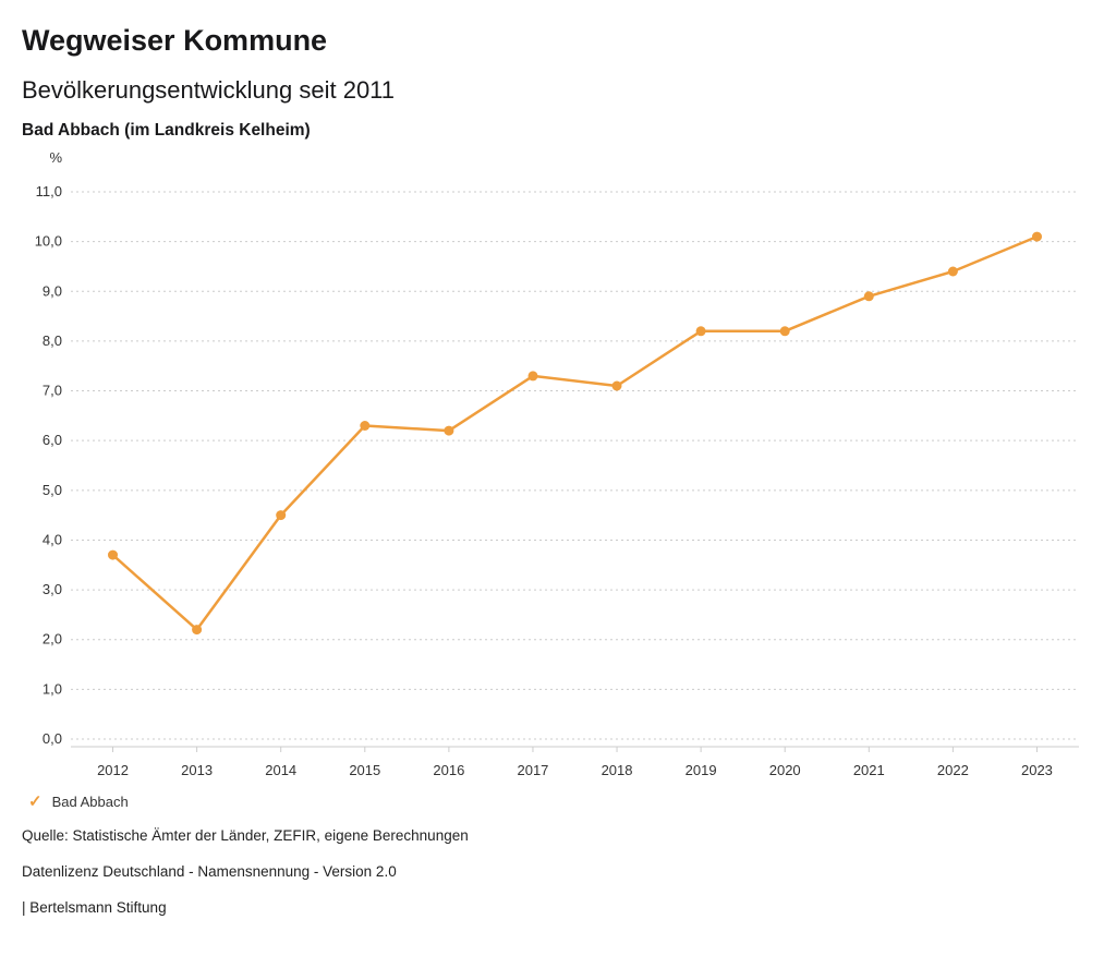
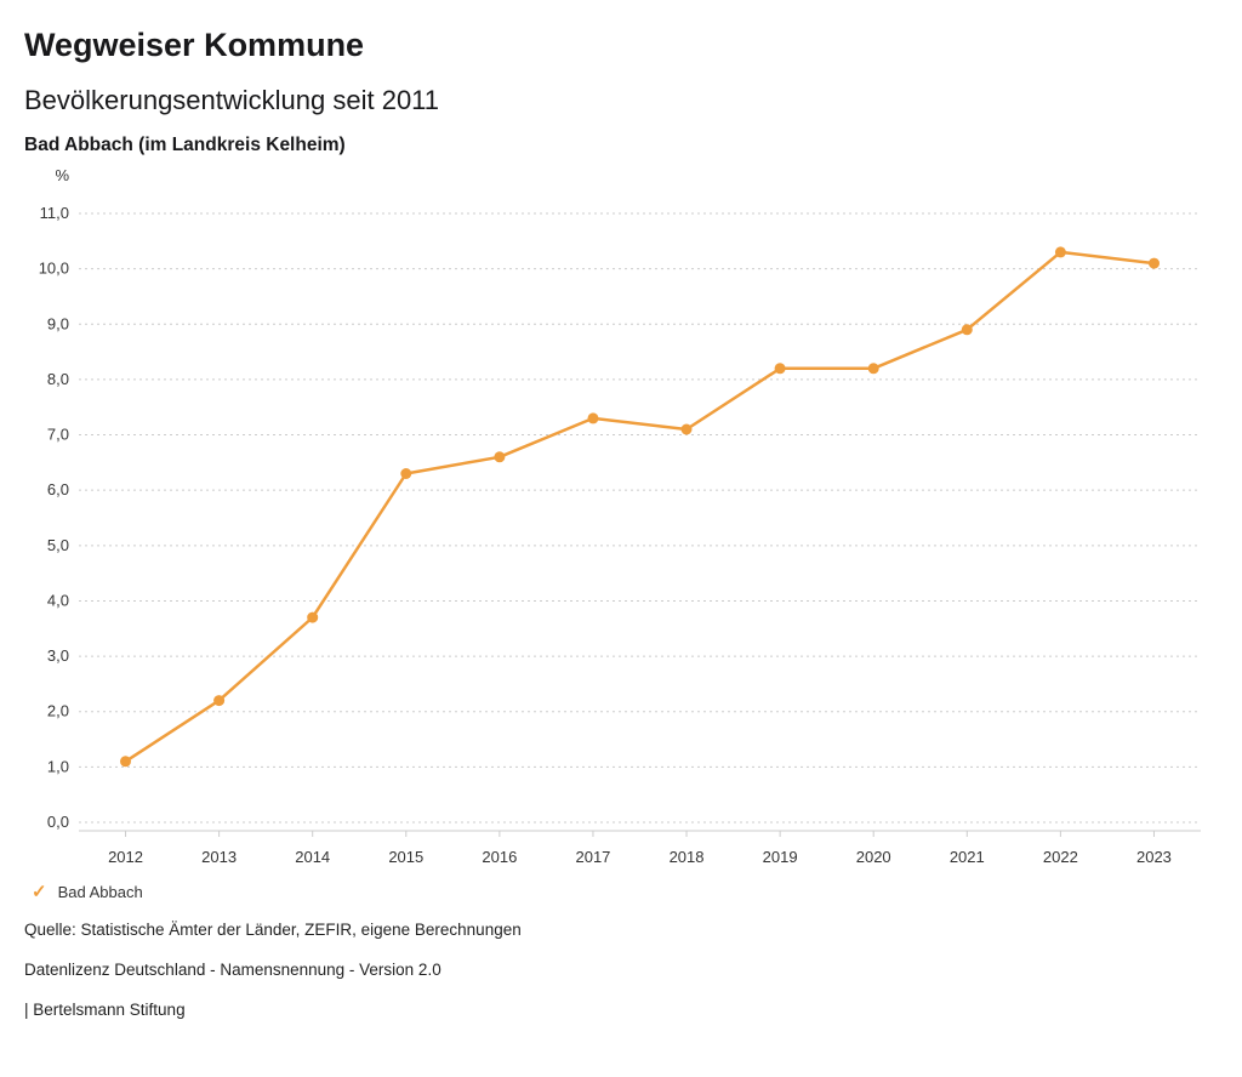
2012: 3,7 -> 1,1
2014: 4,5 -> 3,7
2016: 6,2 -> 6,6
2022: 9,4 -> 10,3
